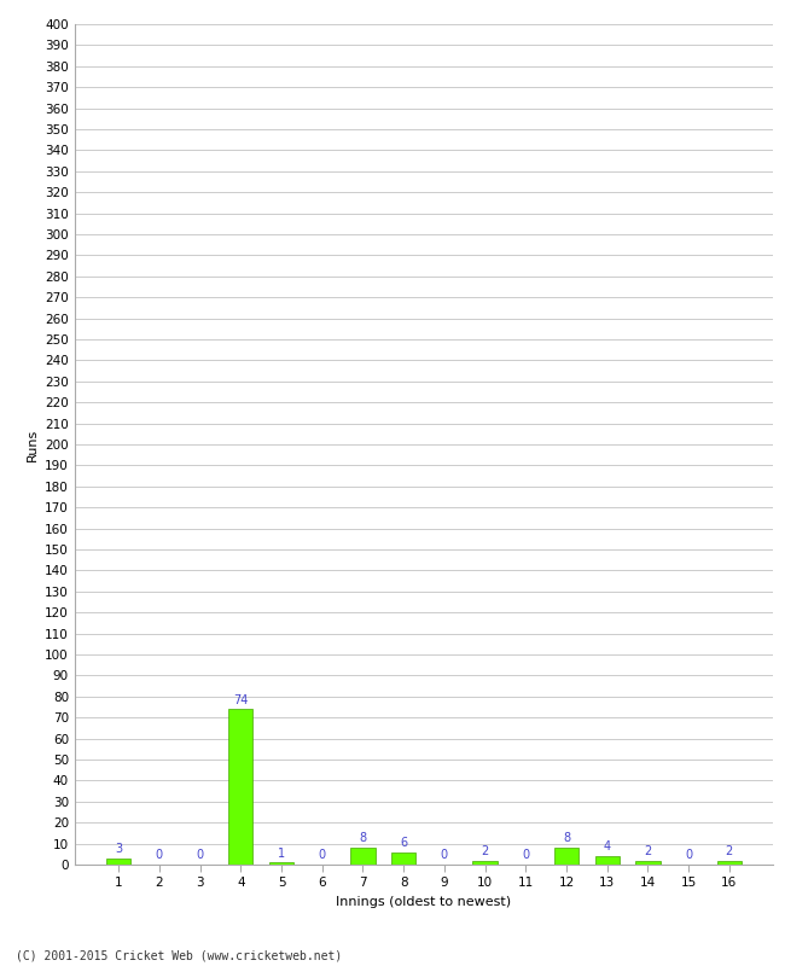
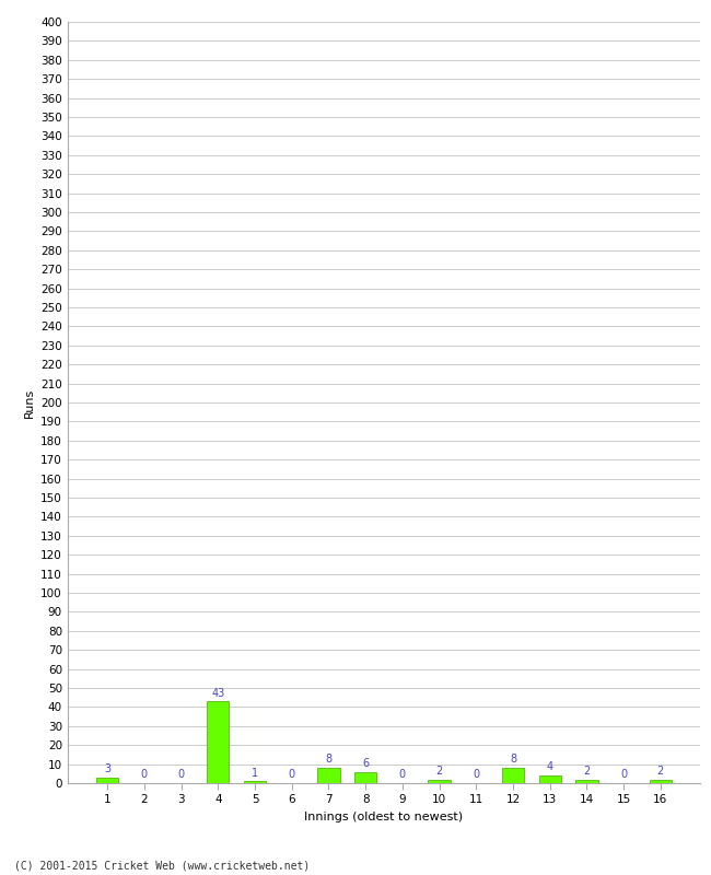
4: 74 -> 43
